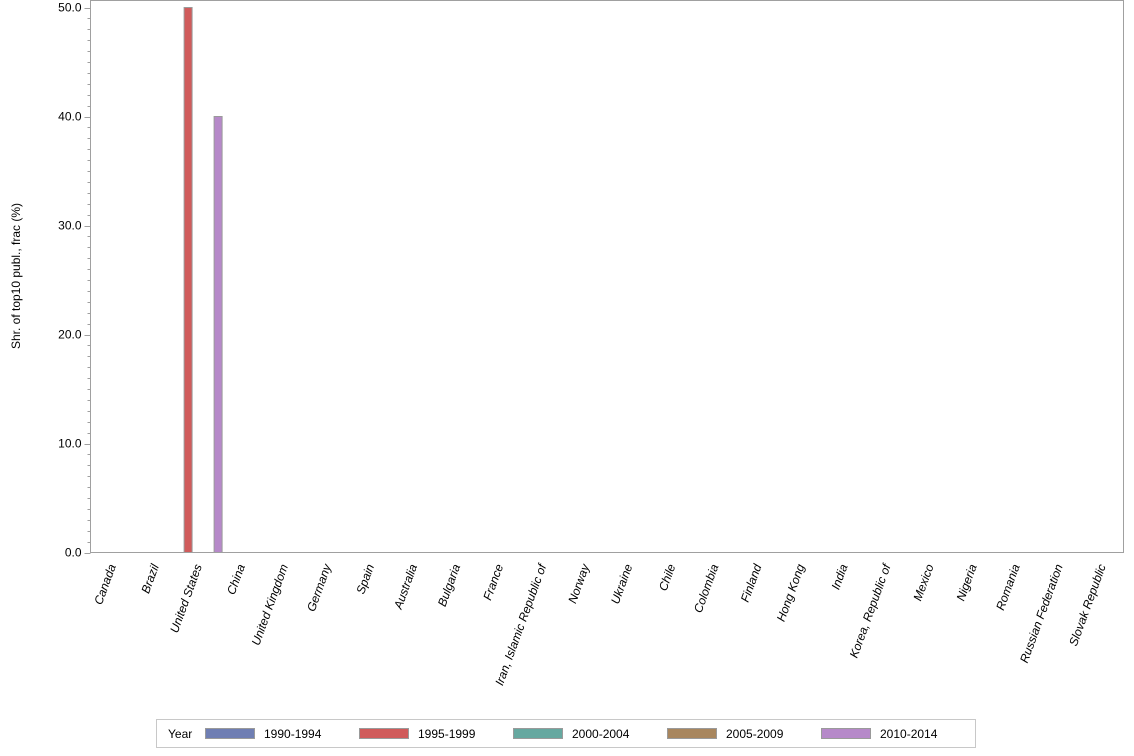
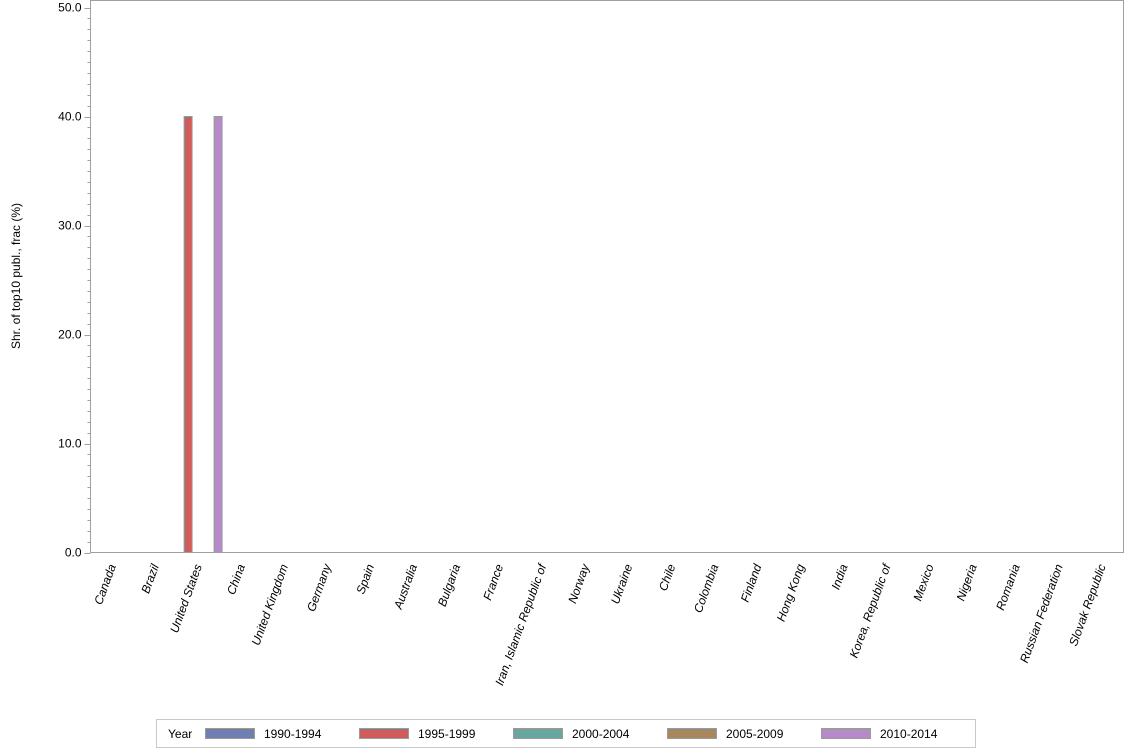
1995-1999/United States: 50 -> 40
